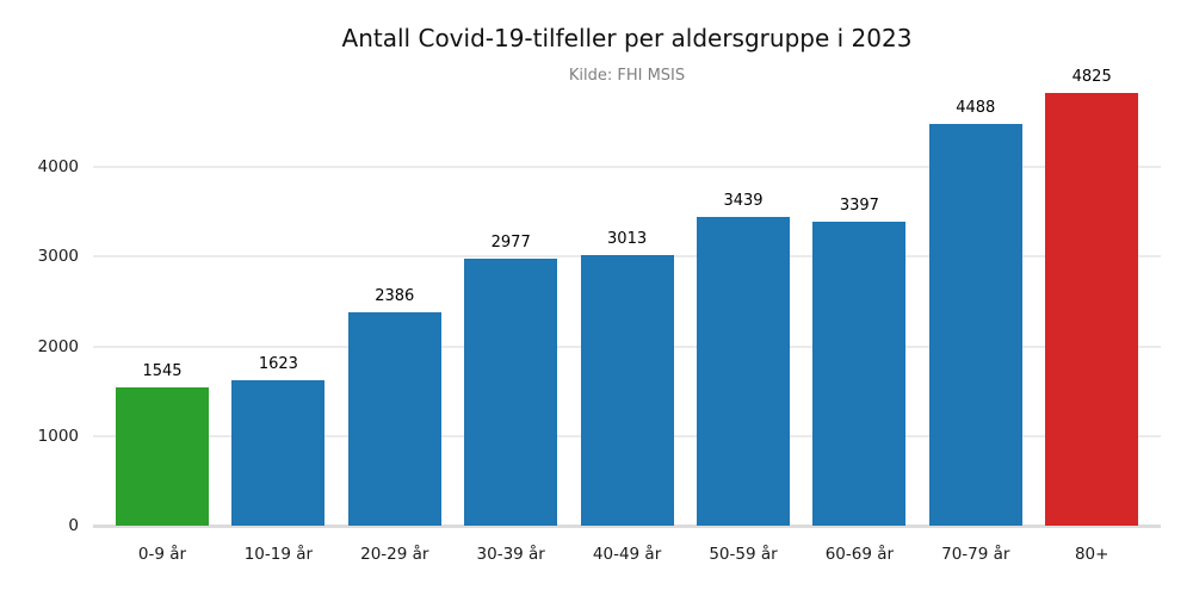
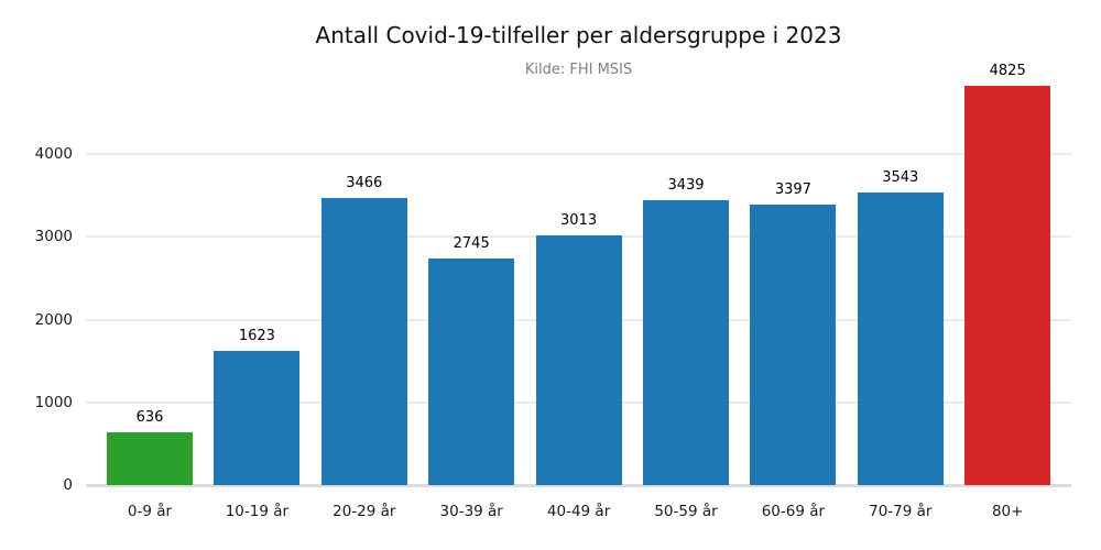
0-9 år: 1545 -> 636
20-29 år: 2386 -> 3466
30-39 år: 2977 -> 2745
70-79 år: 4488 -> 3543
